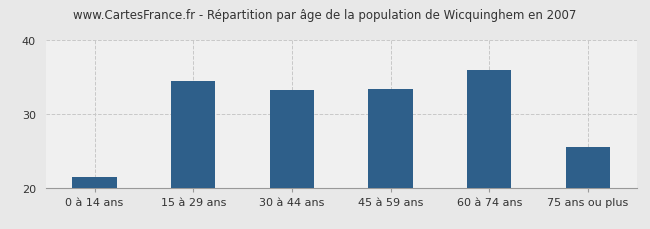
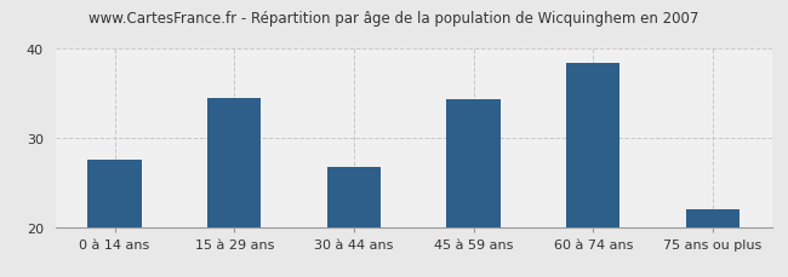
0 à 14 ans: 21.4 -> 27.6
30 à 44 ans: 33.3 -> 26.8
45 à 59 ans: 33.4 -> 34.4
60 à 74 ans: 36.0 -> 38.4
75 ans ou plus: 25.5 -> 22.0
